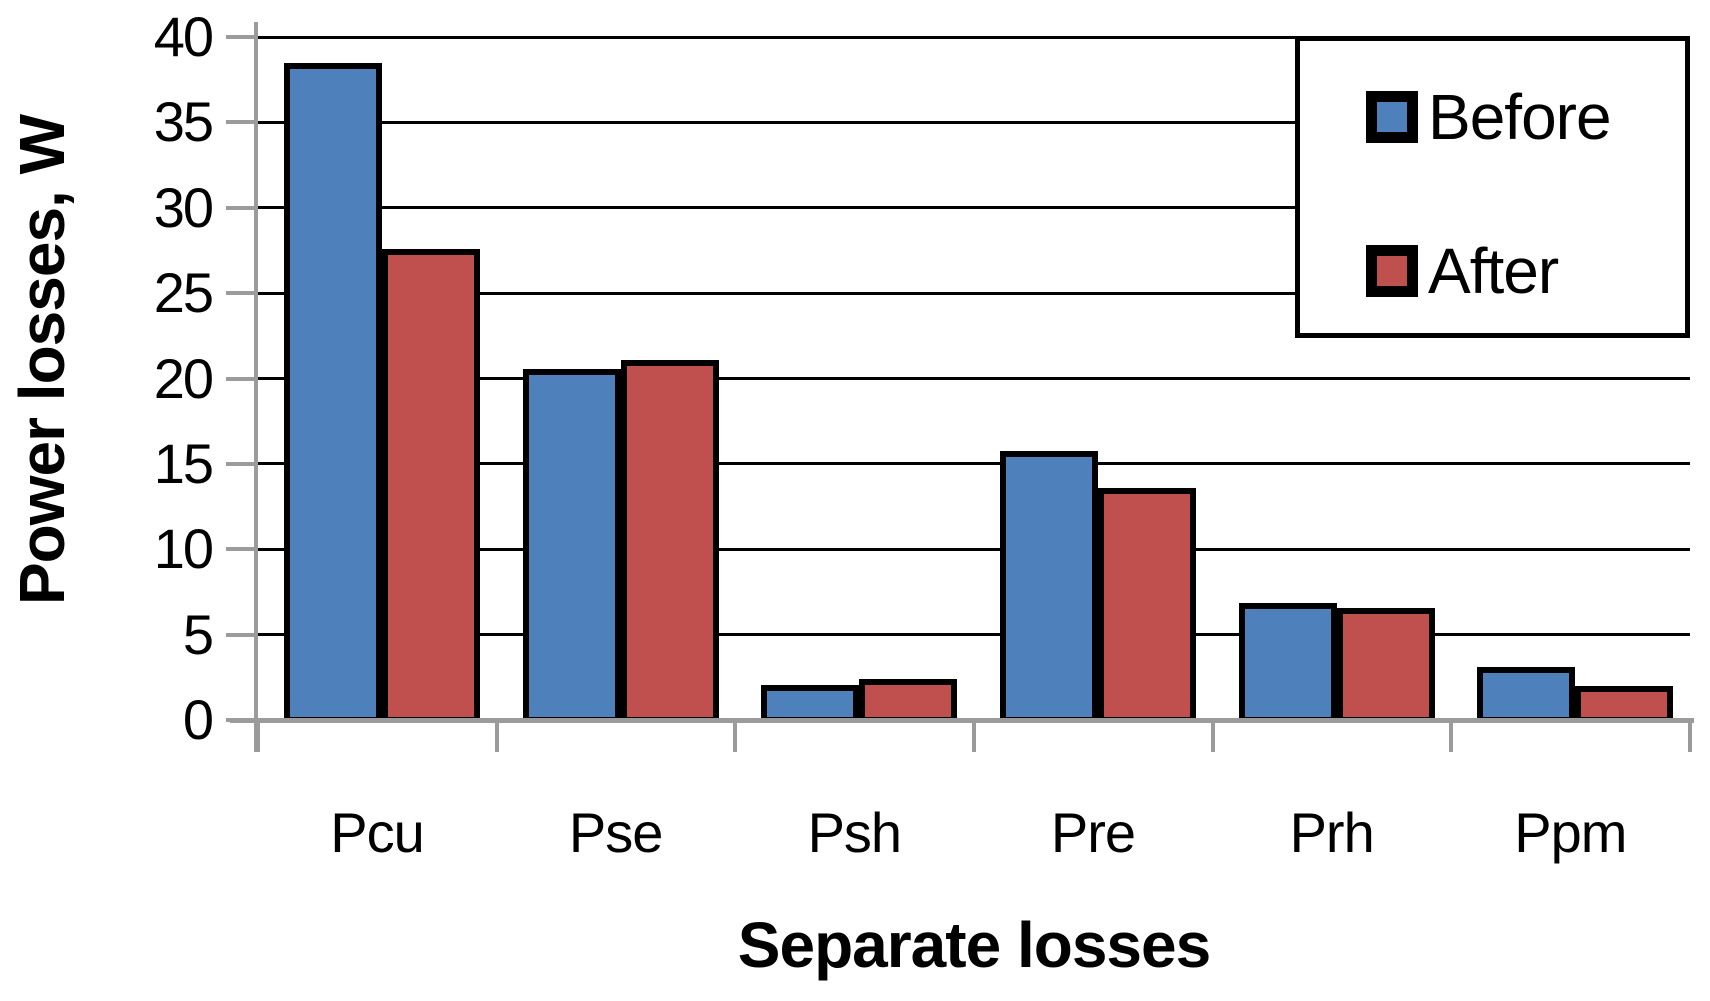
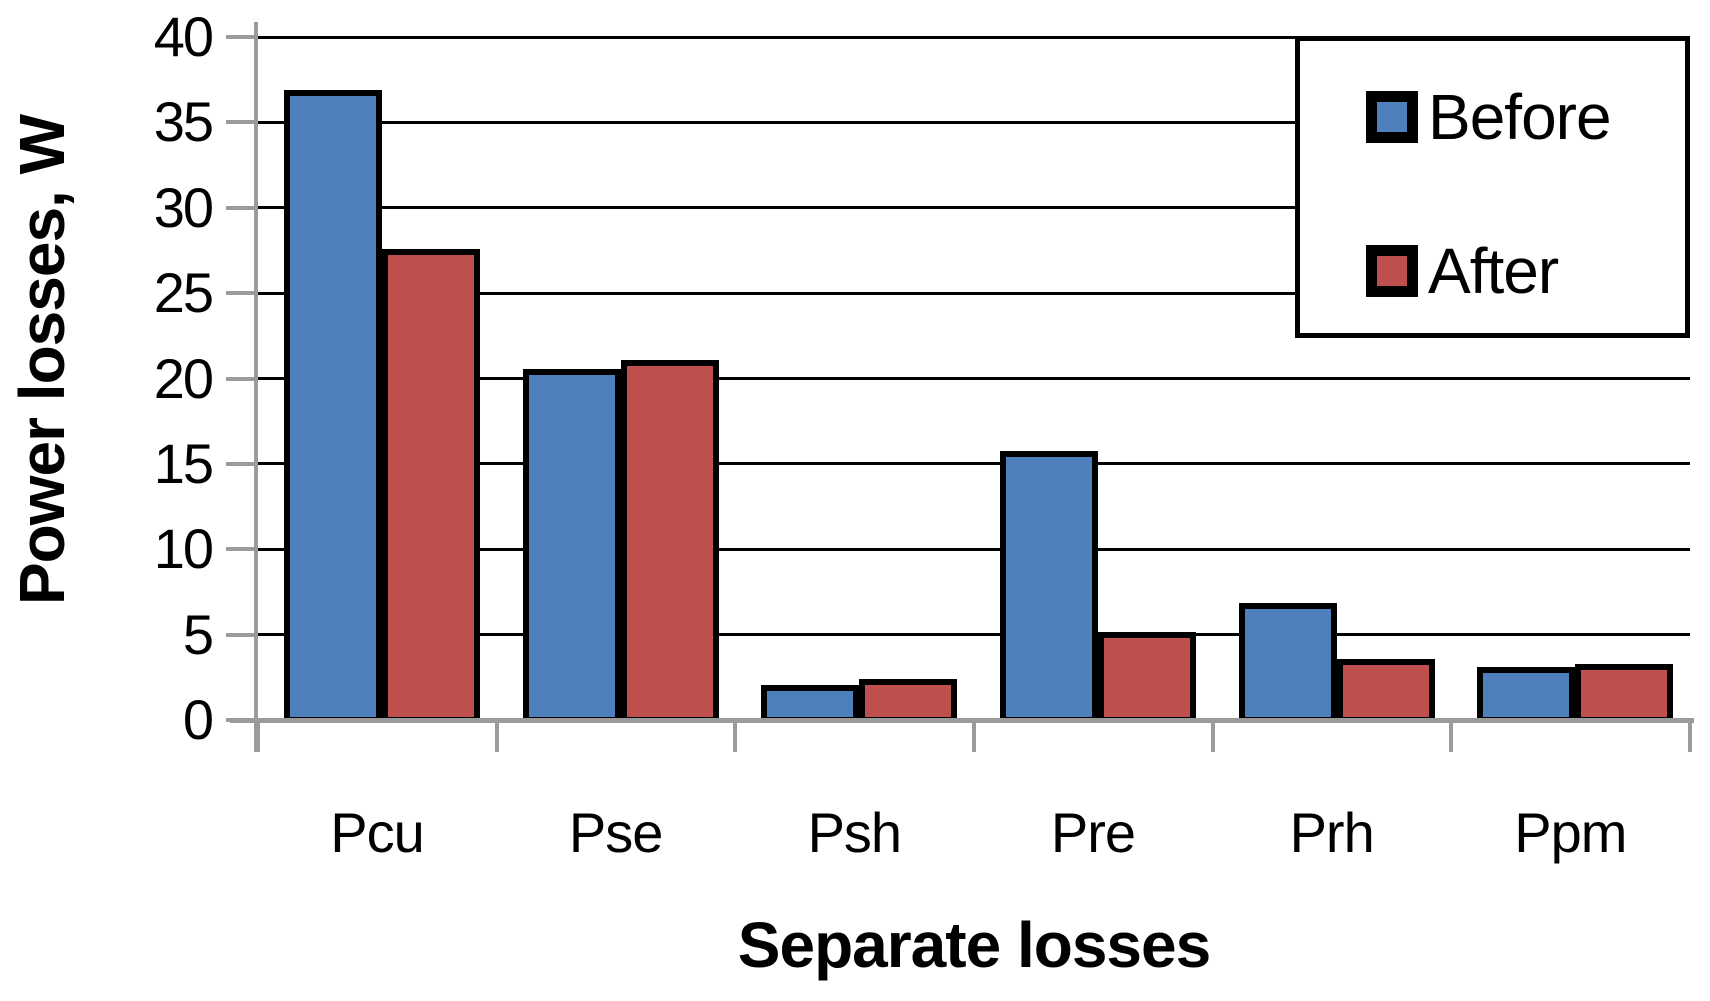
Before/Pcu: 38.3 -> 36.7
After/Pre: 13.4 -> 5.0
After/Prh: 6.4 -> 3.4
After/Ppm: 1.8 -> 3.1
